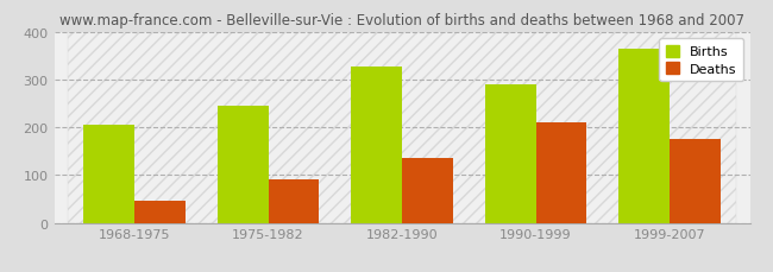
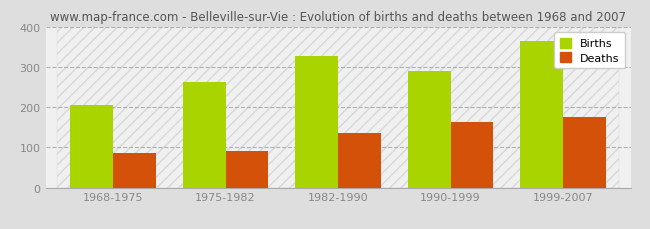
Deaths/1968-1975: 45 -> 85
Births/1975-1982: 245 -> 263
Deaths/1990-1999: 210 -> 163
